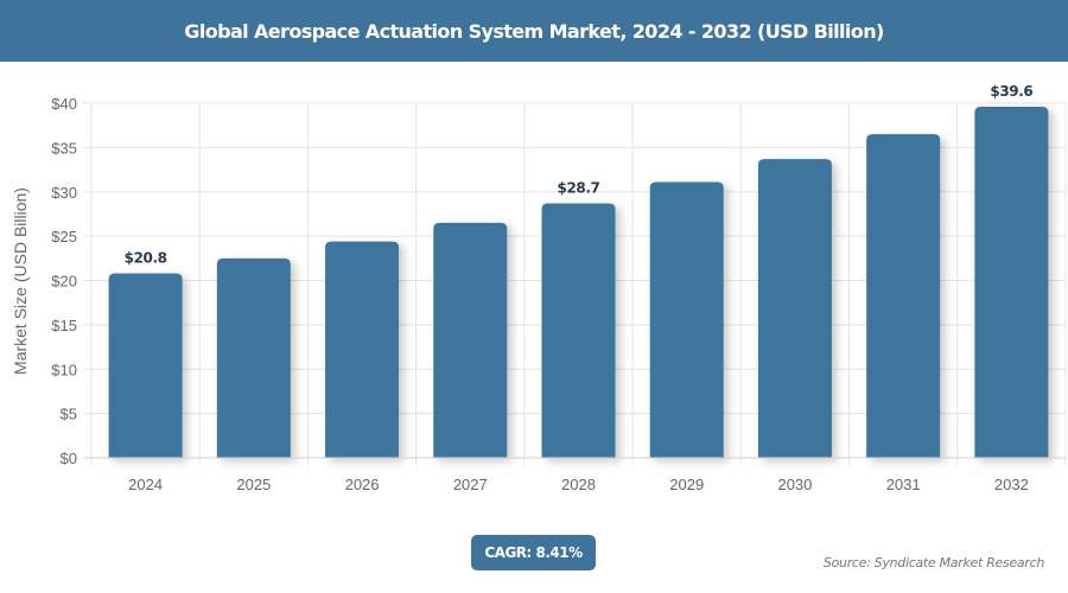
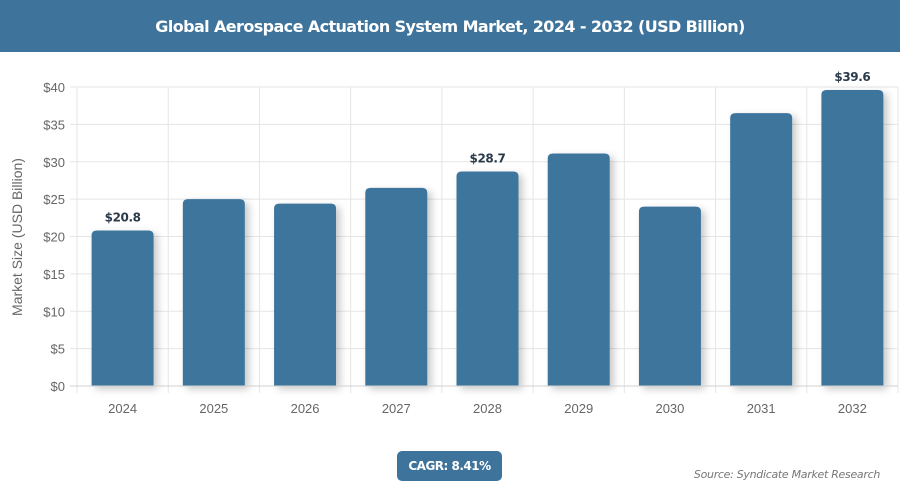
2025: $22 -> $25
2030: $34 -> $24
